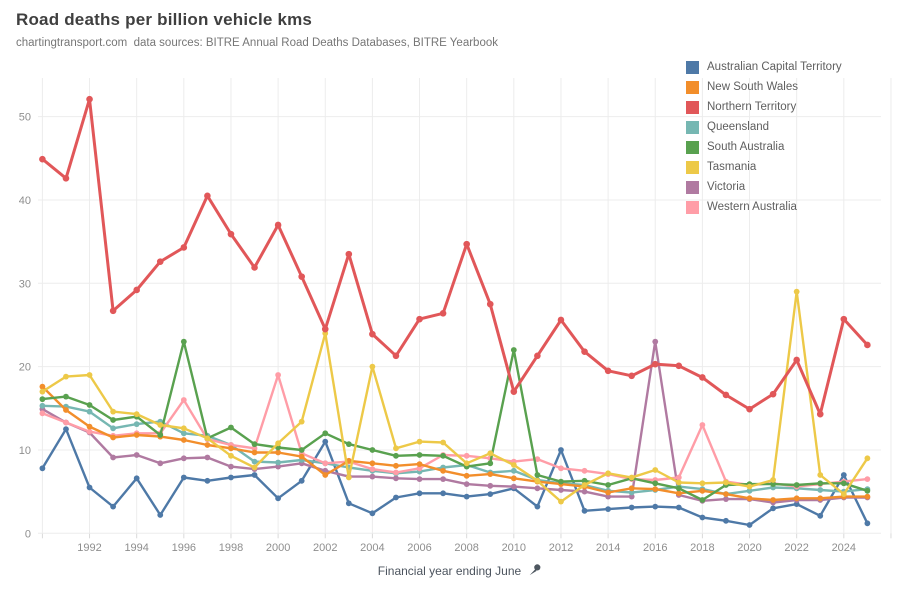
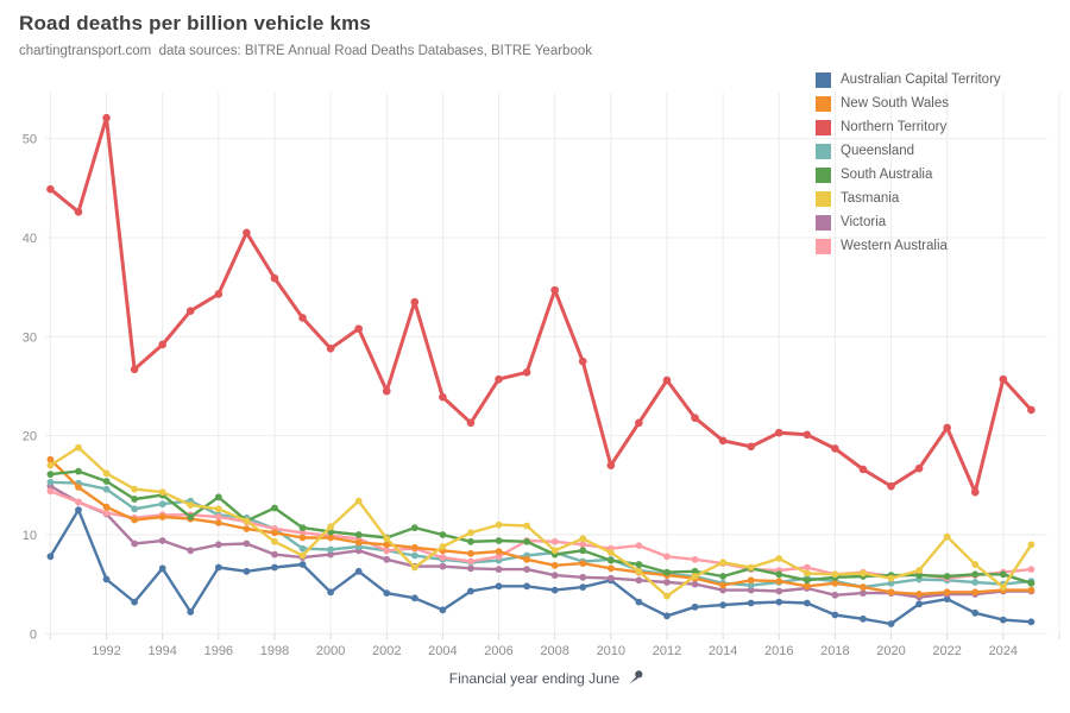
Tasmania/1992: 19 -> 16
South Australia/1996: 23 -> 14
Western Australia/1996: 16 -> 12
Northern Territory/2000: 37 -> 29
Western Australia/2000: 19 -> 10
Australian Capital Territory/2002: 11 -> 4
New South Wales/2002: 7 -> 9
South Australia/2002: 12 -> 10
Tasmania/2002: 24 -> 10
Tasmania/2004: 20 -> 9
South Australia/2010: 22 -> 7
Australian Capital Territory/2012: 10 -> 2
Victoria/2016: 23 -> 4
South Australia/2018: 4 -> 6
Western Australia/2018: 13 -> 6
Tasmania/2022: 29 -> 10
Australian Capital Territory/2024: 7 -> 1
